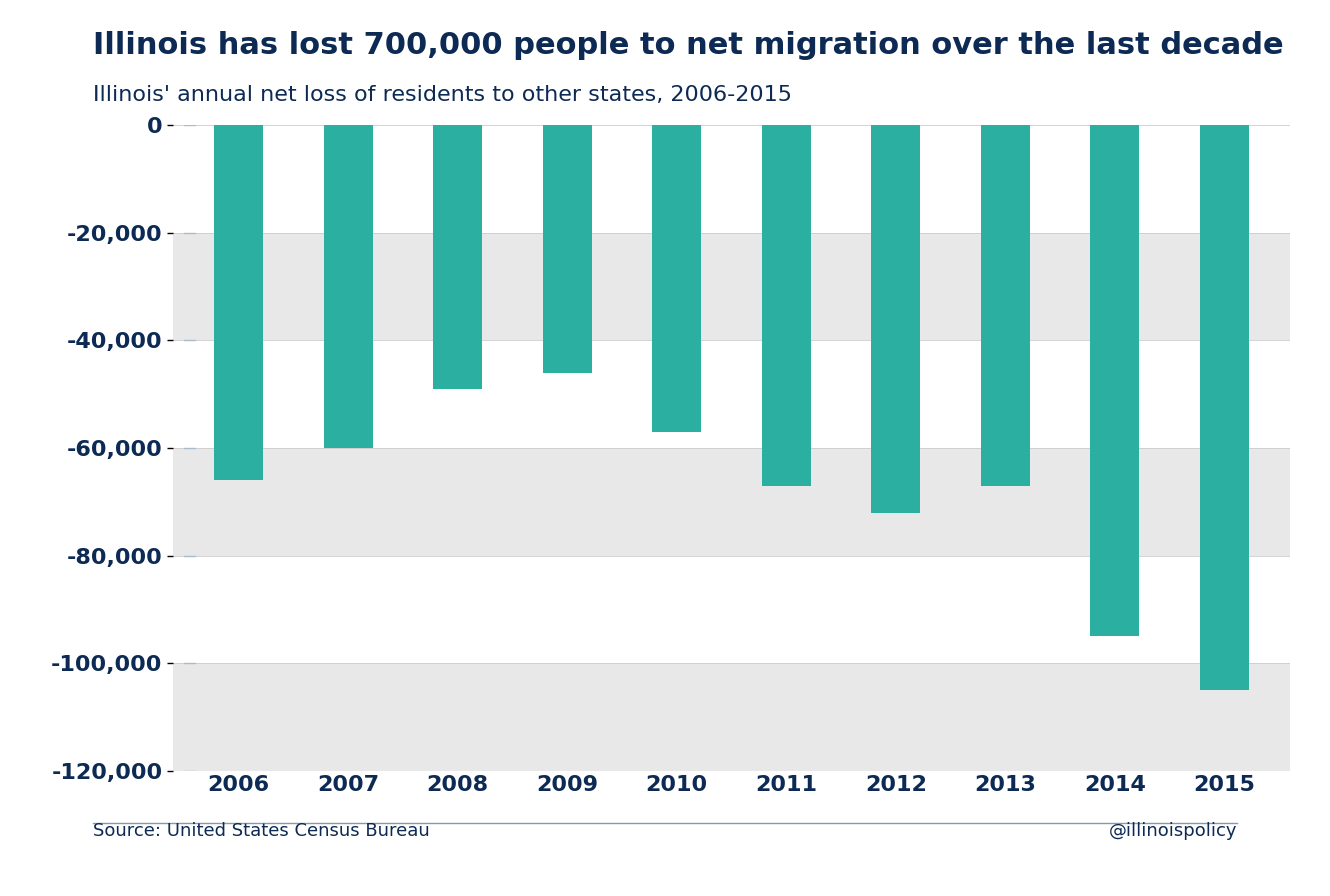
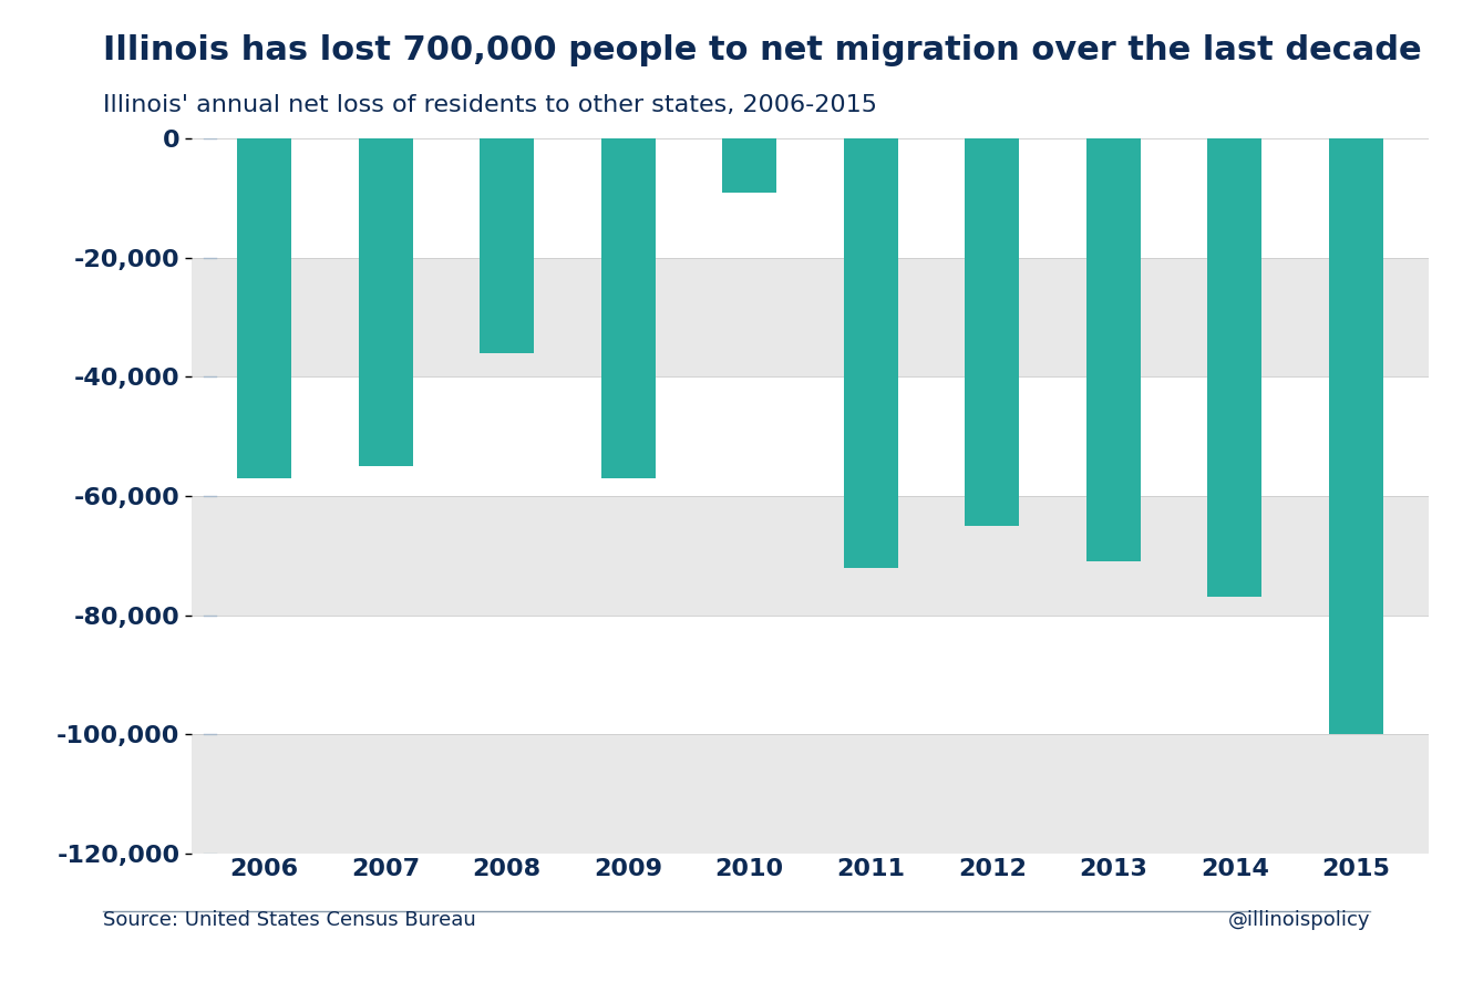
2006: -66,000 -> -57,000
2007: -60,000 -> -55,000
2008: -49,000 -> -36,000
2009: -46,000 -> -57,000
2010: -57,000 -> -9,000
2011: -67,000 -> -72,000
2012: -72,000 -> -65,000
2013: -67,000 -> -71,000
2014: -95,000 -> -77,000
2015: -105,000 -> -100,000
